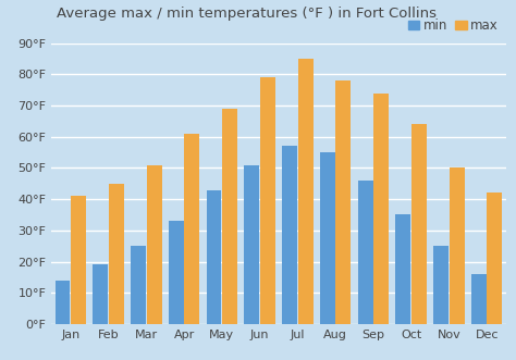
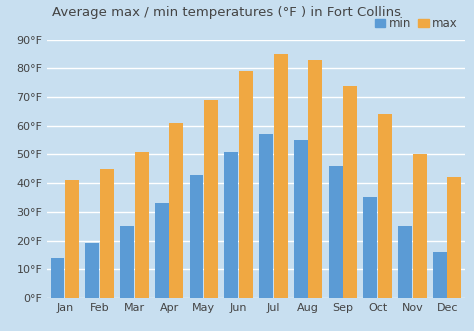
max/Aug: 78°F -> 83°F
